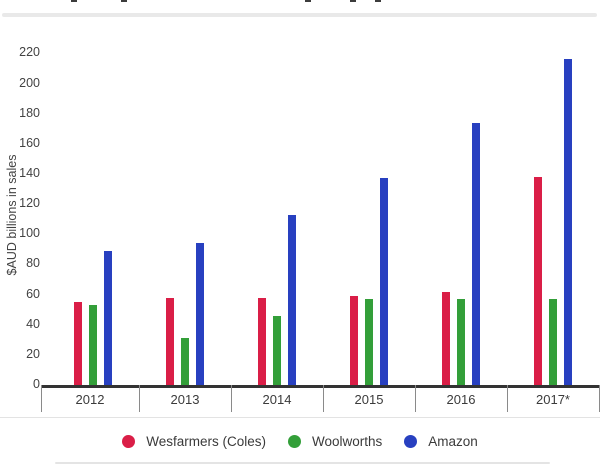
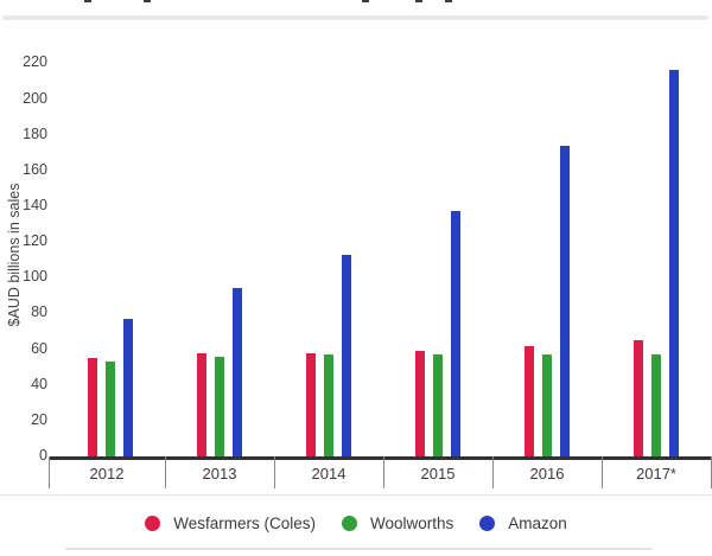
Amazon/2012: 89 -> 77
Woolworths/2013: 31 -> 56
Woolworths/2014: 46 -> 57
Wesfarmers (Coles)/2017*: 138 -> 65
